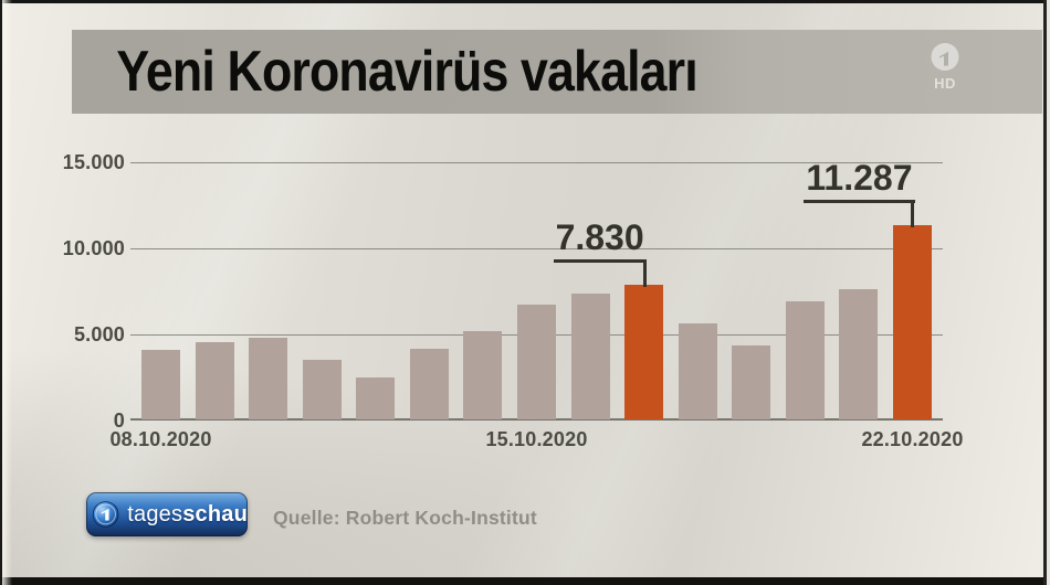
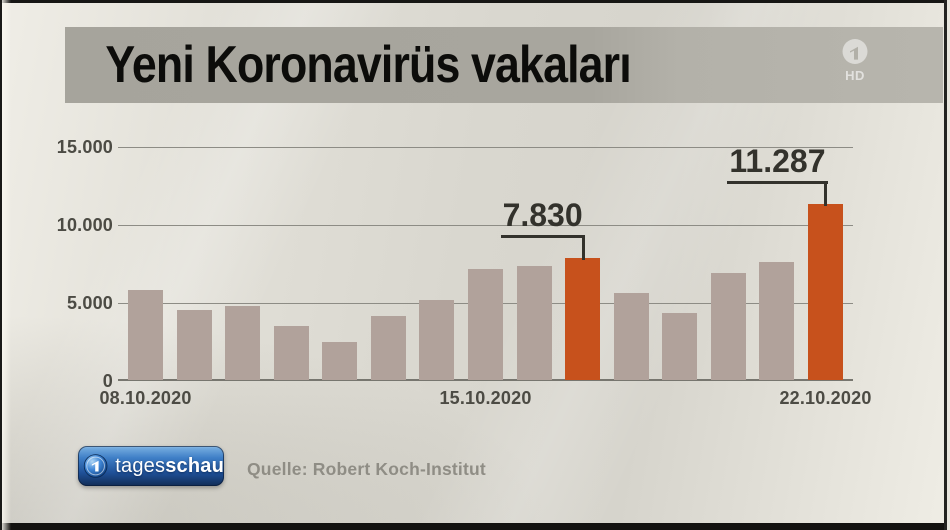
08.10.2020: 4100 -> 5800
15.10.2020: 6600 -> 7100
